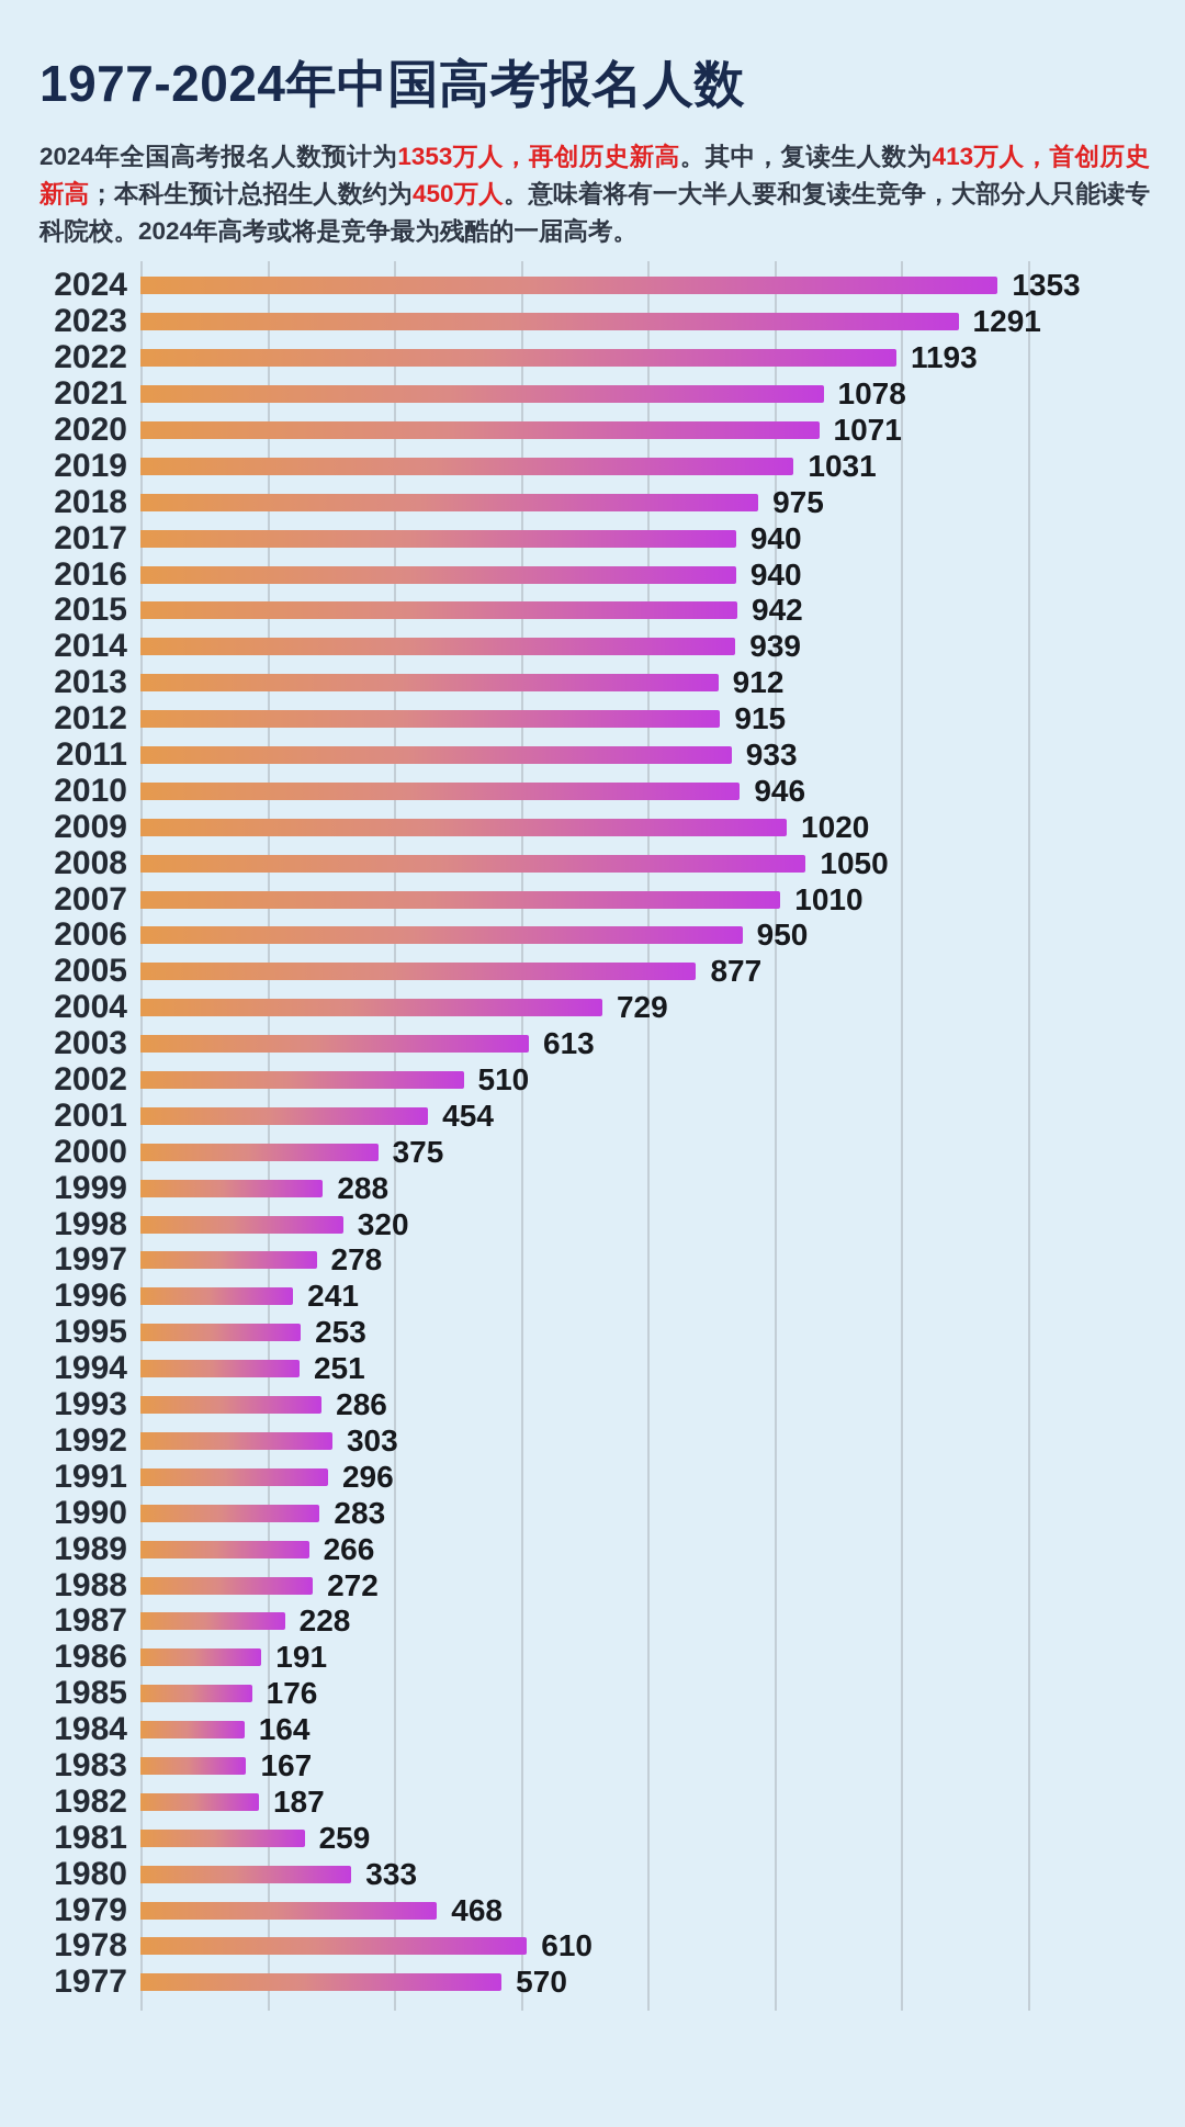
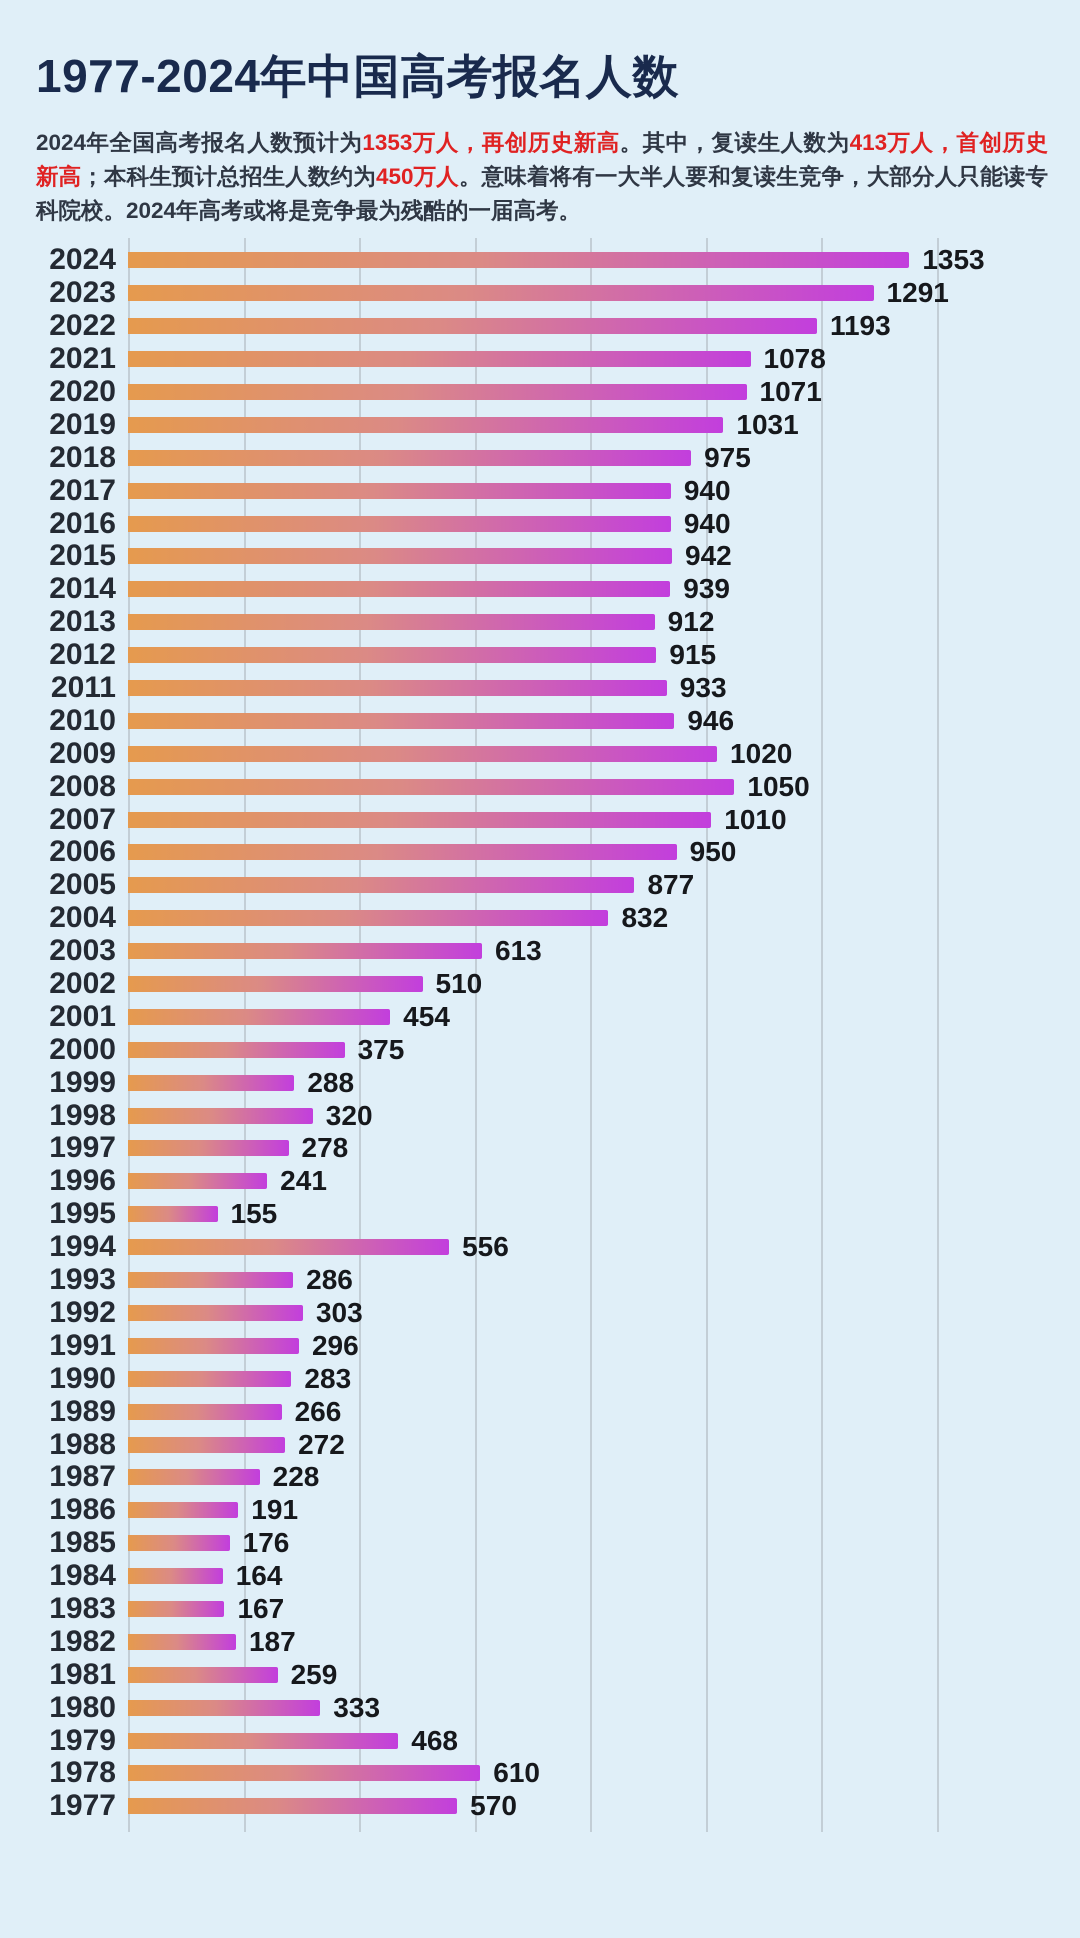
2004: 729 -> 832
1995: 253 -> 155
1994: 251 -> 556
